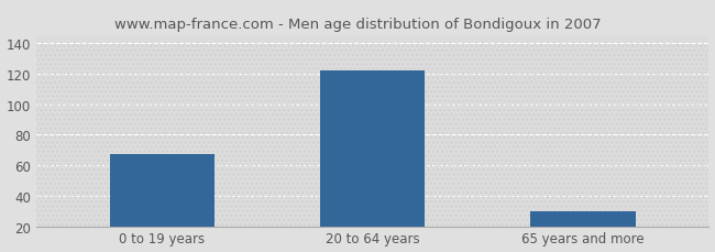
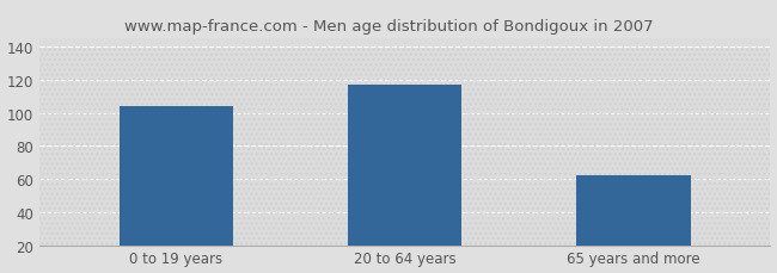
0 to 19 years: 67 -> 104
20 to 64 years: 122 -> 117
65 years and more: 30 -> 62
